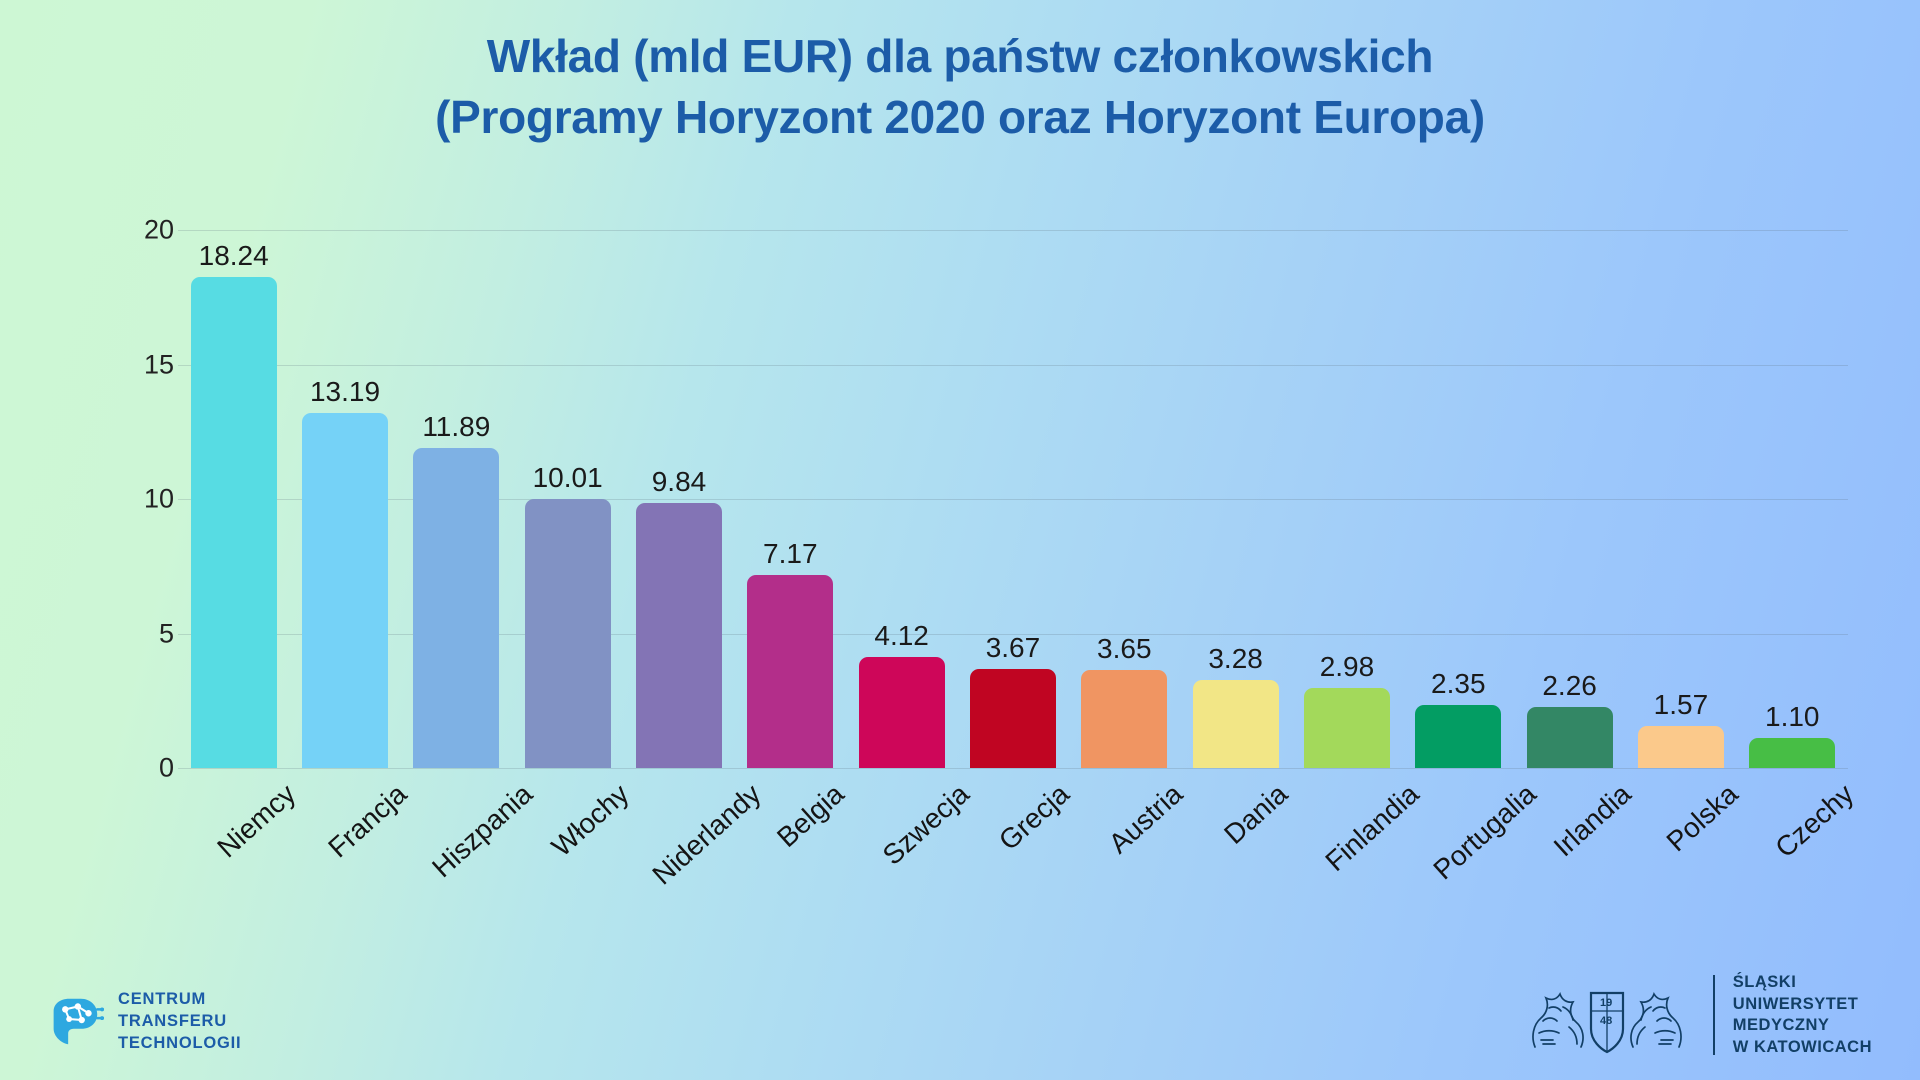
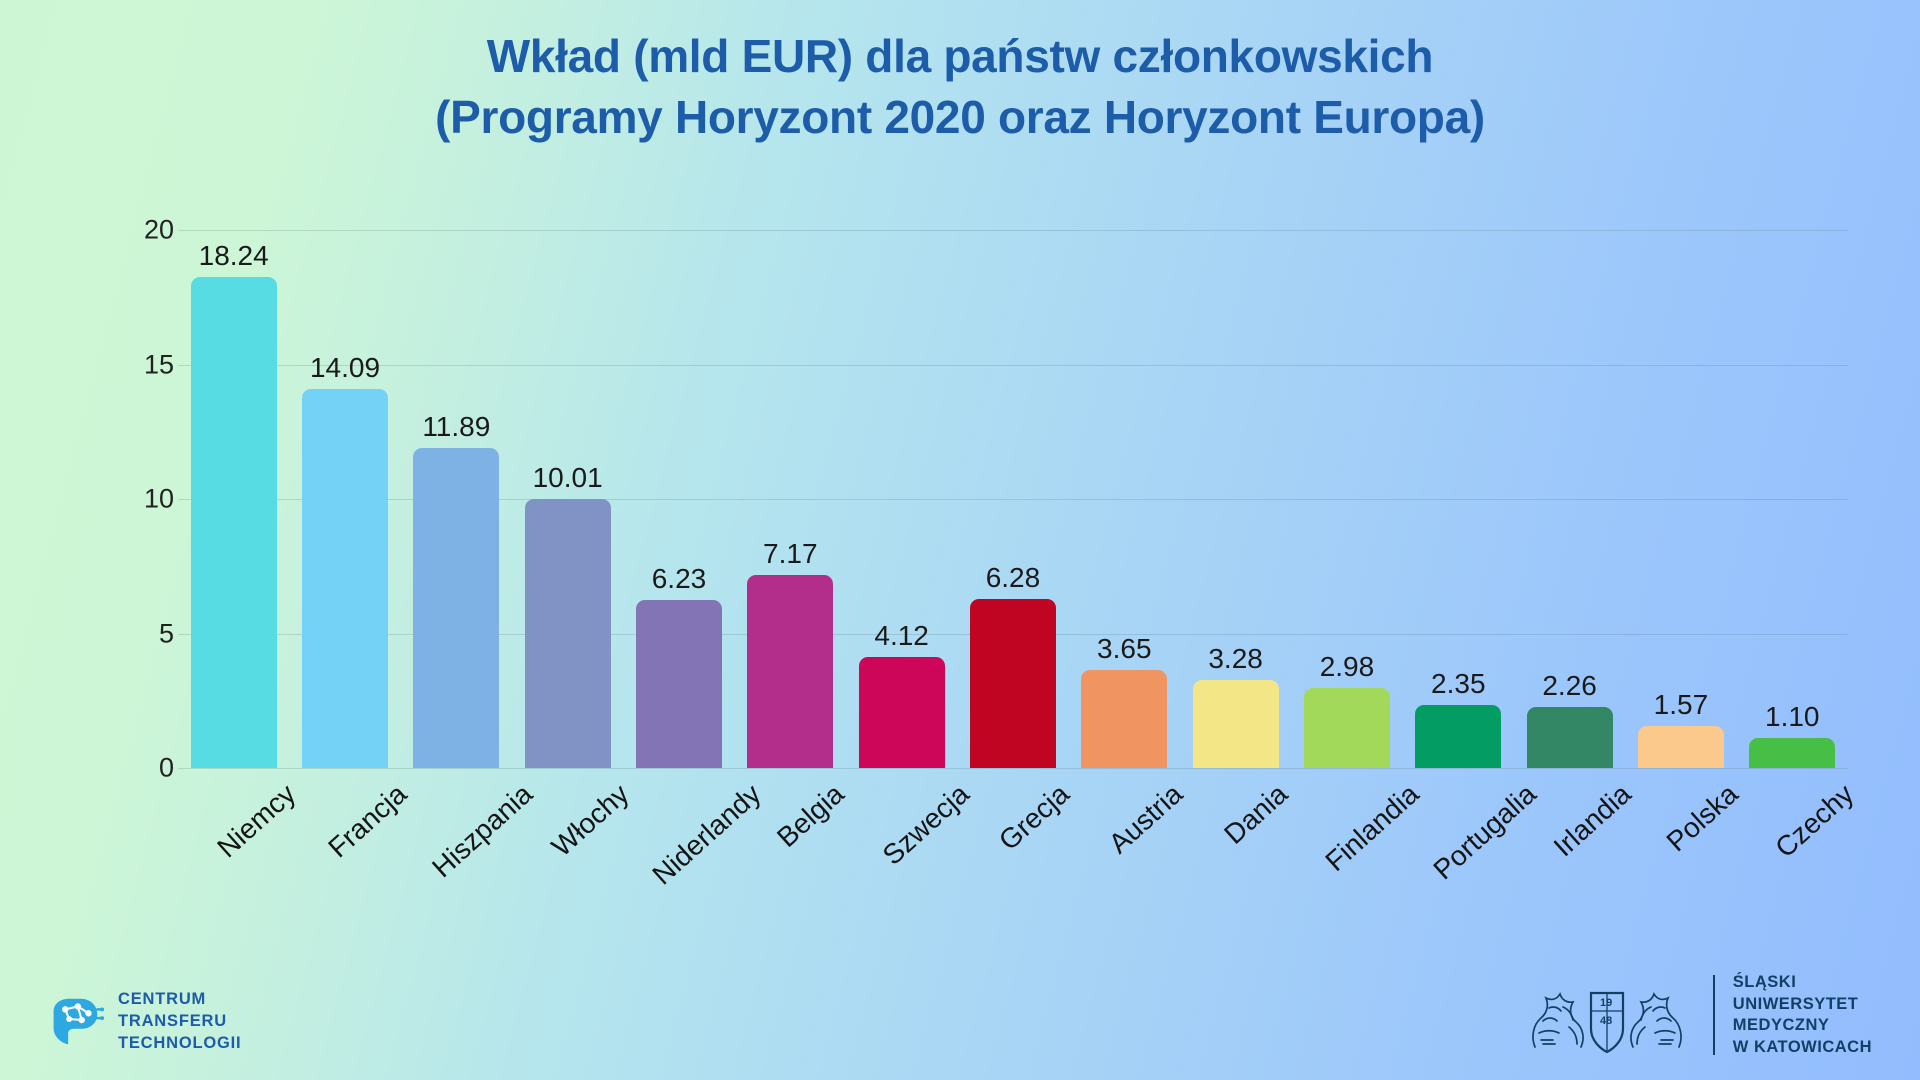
Francja: 13.19 -> 14.09
Niderlandy: 9.84 -> 6.23
Grecja: 3.67 -> 6.28
